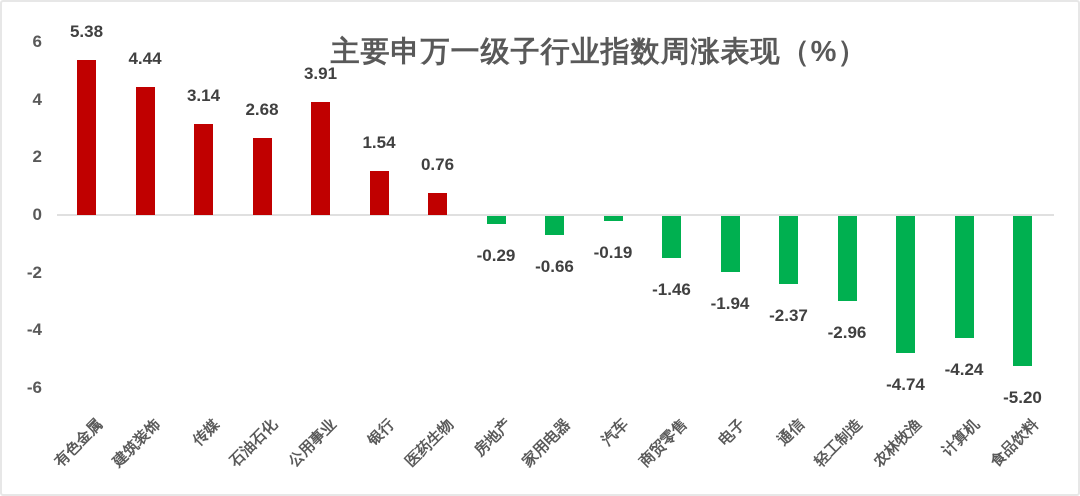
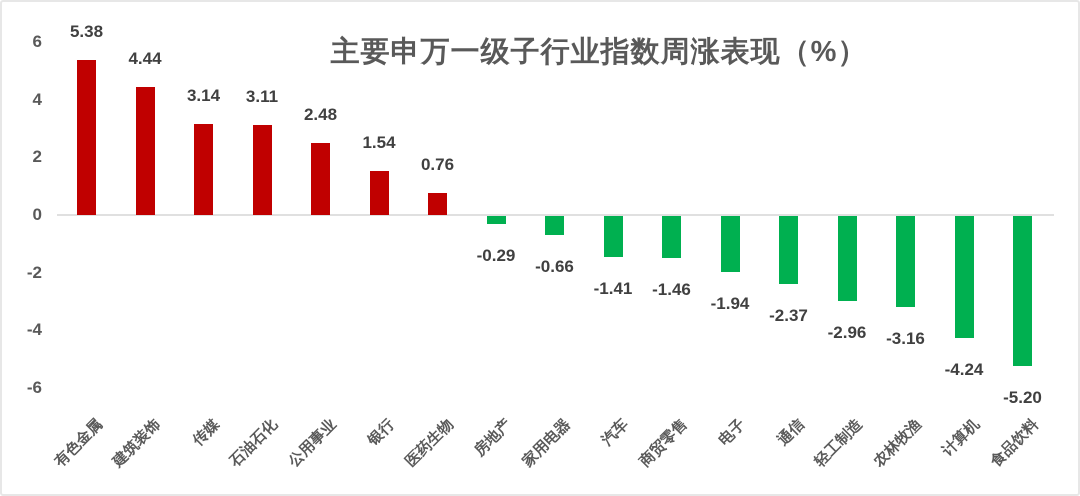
石油石化: 2.68 -> 3.11
公用事业: 3.91 -> 2.48
汽车: -0.19 -> -1.41
农林牧渔: -4.74 -> -3.16
